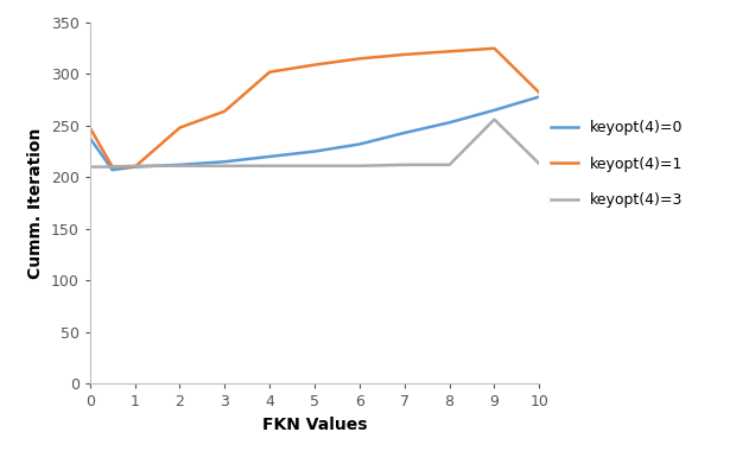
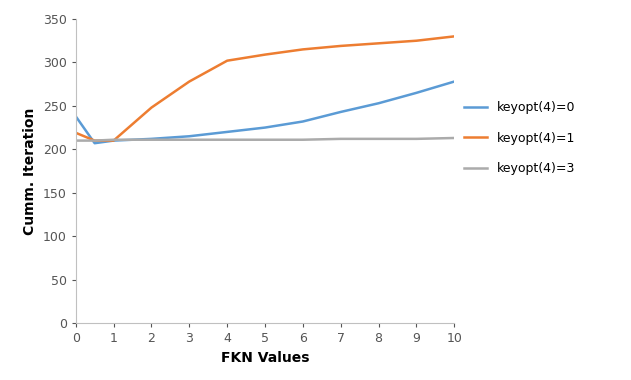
keyopt(4)=1/0: 248 -> 219
keyopt(4)=1/3: 264 -> 278
keyopt(4)=3/9: 256 -> 212
keyopt(4)=1/10: 282 -> 330
